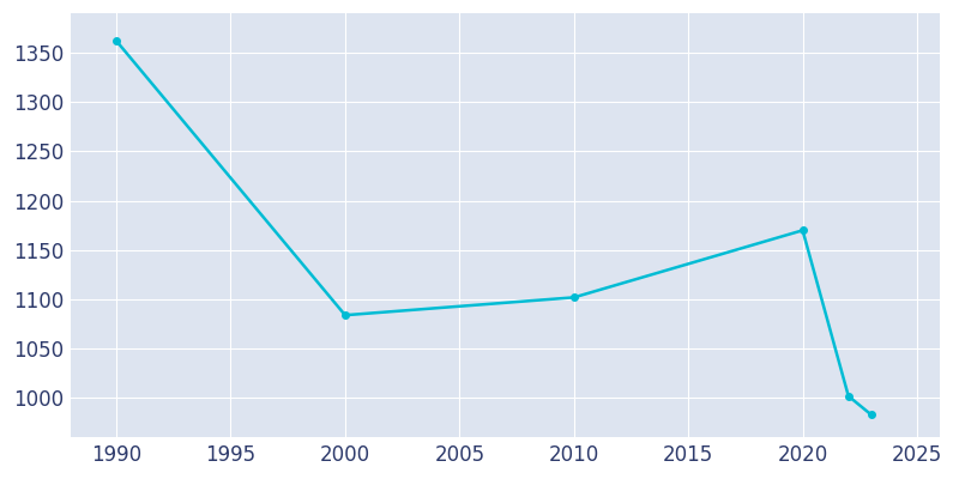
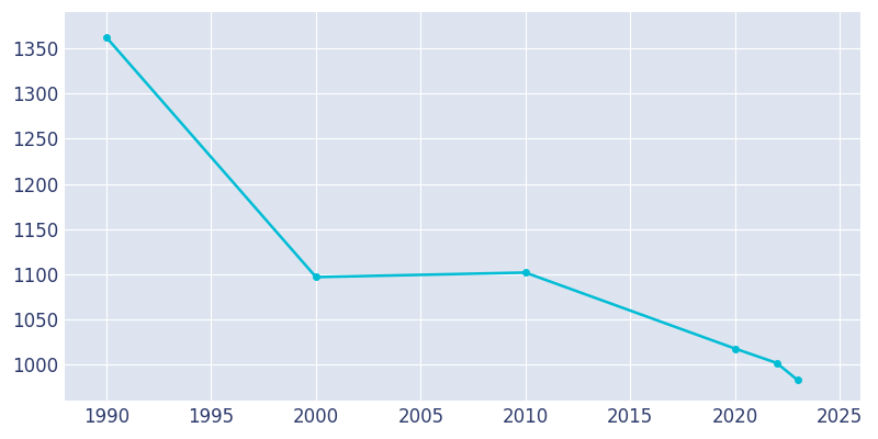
2000: 1084 -> 1097
2020: 1170 -> 1018
